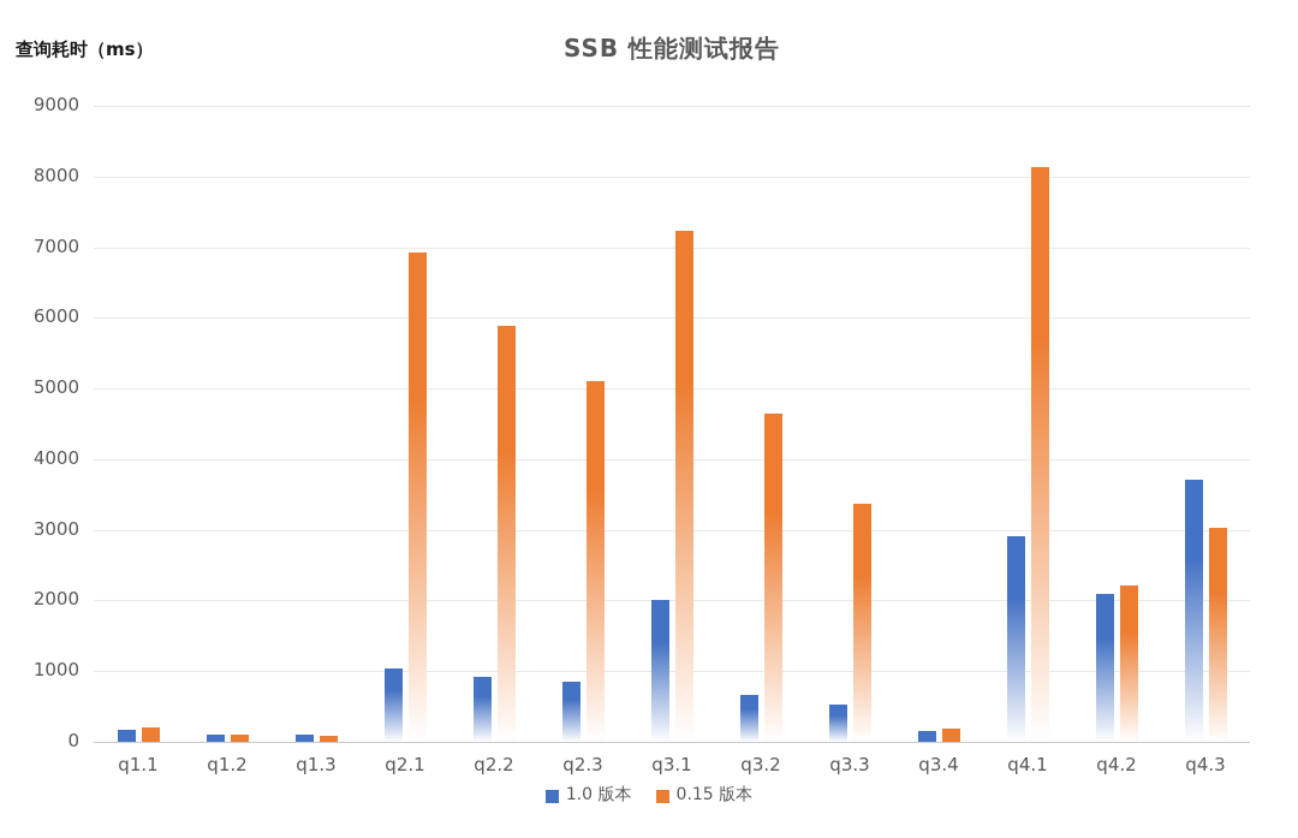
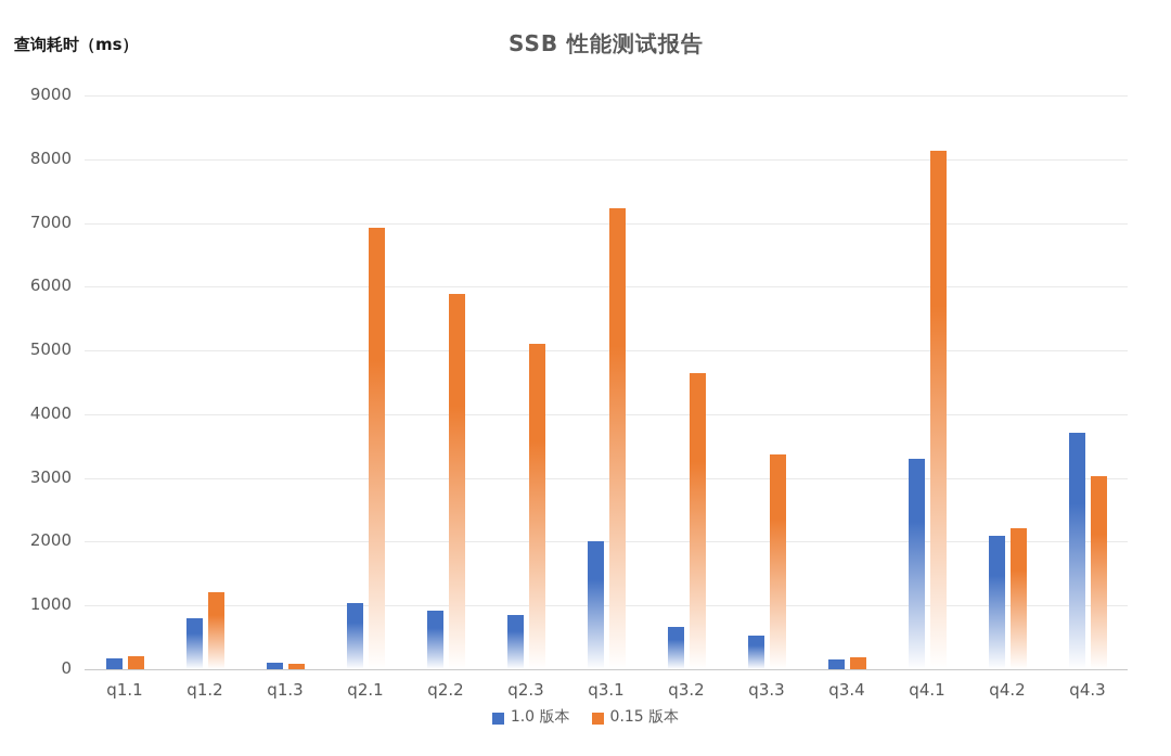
1.0 版本/q1.2: 100 -> 800
0.15 版本/q1.2: 100 -> 1200
1.0 版本/q4.1: 2900 -> 3300
